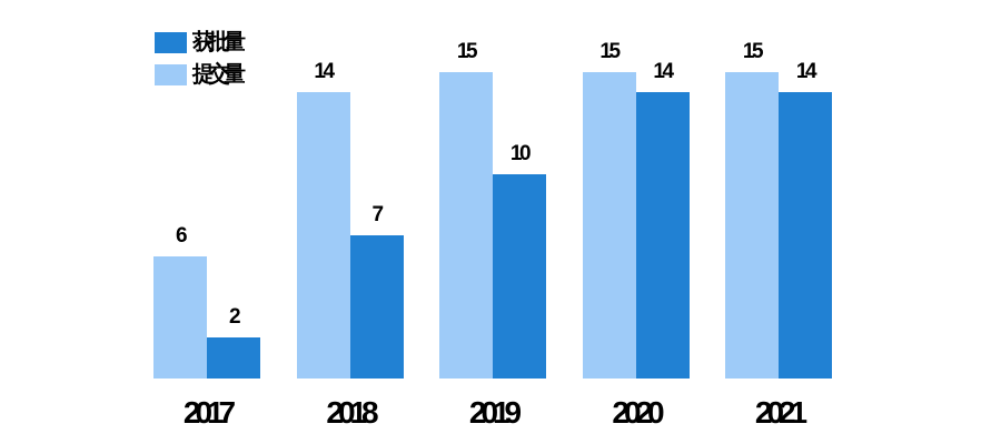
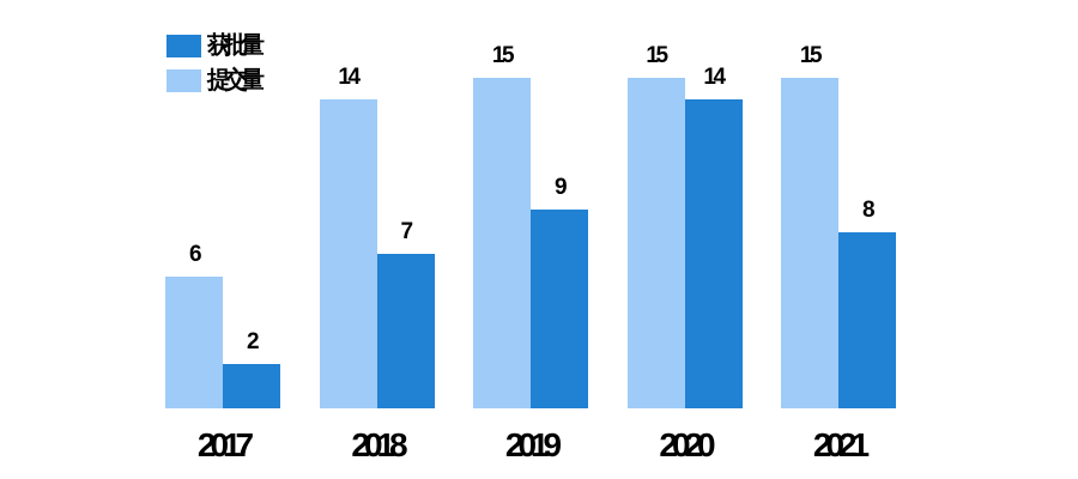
获批量/2019: 10 -> 9
获批量/2021: 14 -> 8
